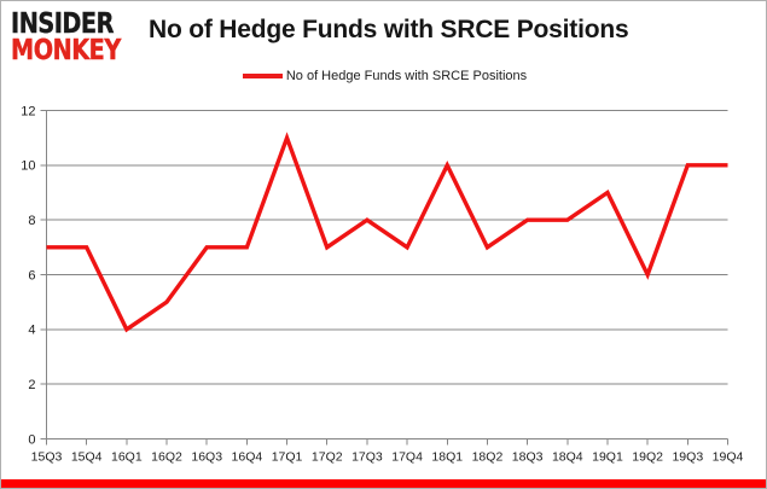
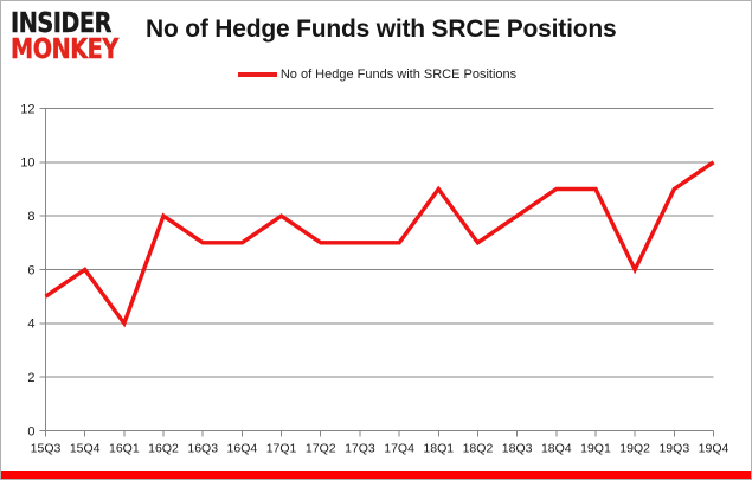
15Q3: 7 -> 5
15Q4: 7 -> 6
16Q2: 5 -> 8
17Q1: 11 -> 8
17Q3: 8 -> 7
18Q1: 10 -> 9
18Q4: 8 -> 9
19Q3: 10 -> 9
